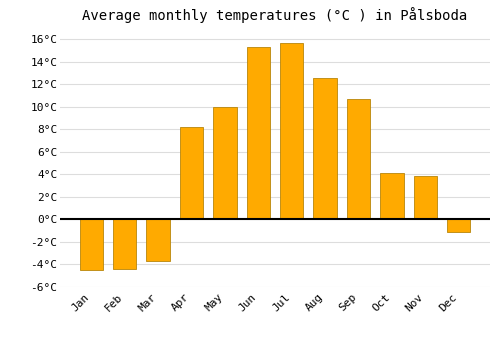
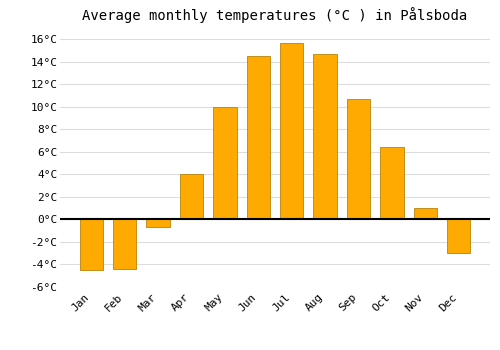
Mar: -3.7°C -> -0.7°C
Apr: 8.2°C -> 4.0°C
Jun: 15.3°C -> 14.5°C
Aug: 12.6°C -> 14.7°C
Oct: 4.1°C -> 6.4°C
Nov: 3.9°C -> 1.0°C
Dec: -1.1°C -> -3.0°C
